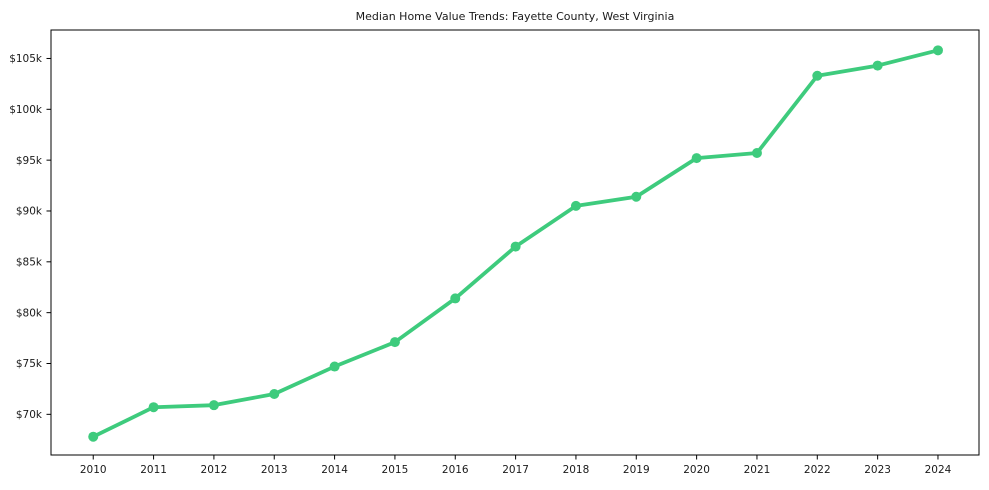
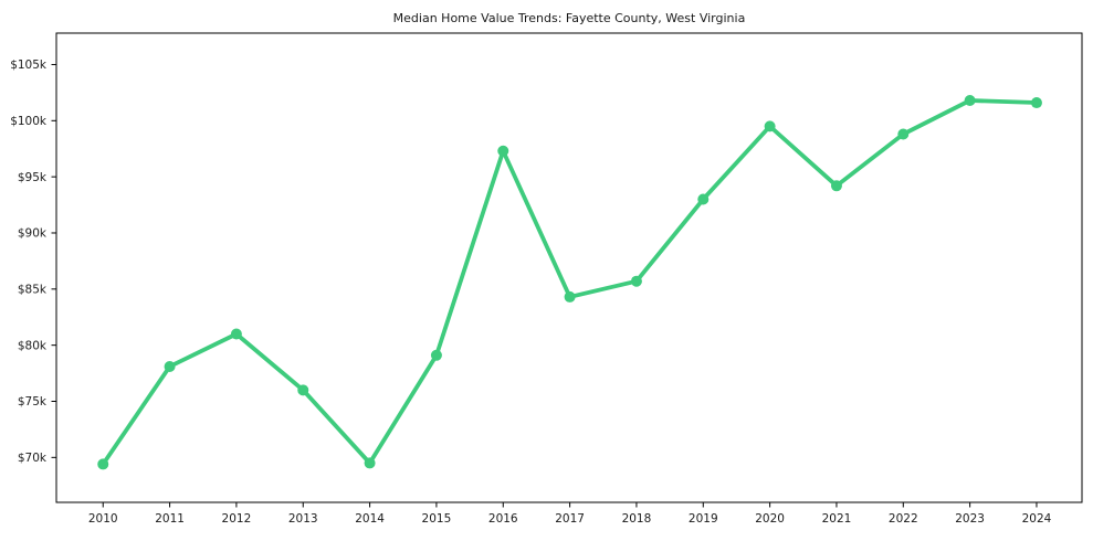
2010: $67.8k -> $69.4k
2011: $70.7k -> $78.1k
2012: $70.9k -> $81.0k
2013: $72.0k -> $76.0k
2014: $74.7k -> $69.5k
2015: $77.1k -> $79.1k
2016: $81.4k -> $97.3k
2017: $86.5k -> $84.3k
2018: $90.5k -> $85.7k
2019: $91.4k -> $93.0k
2020: $95.2k -> $99.5k
2021: $95.7k -> $94.2k
2022: $103.3k -> $98.8k
2023: $104.3k -> $101.8k
2024: $105.8k -> $101.6k
